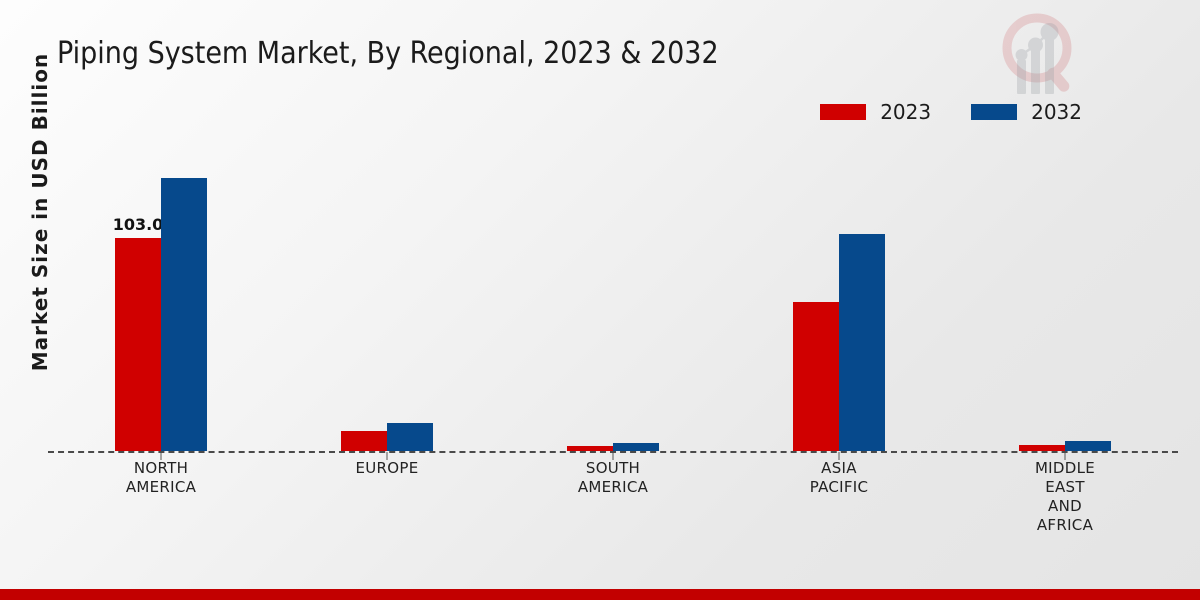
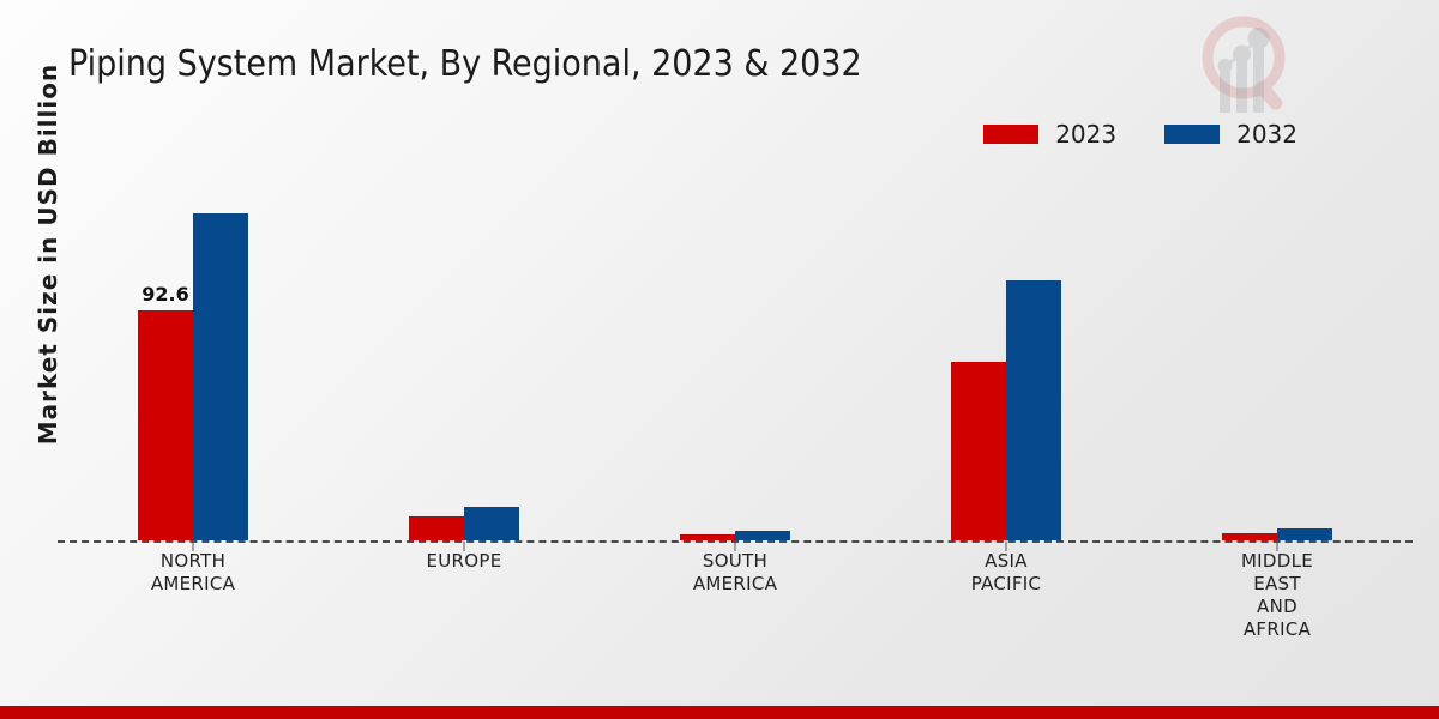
2023/NORTH AMERICA: 103.0 -> 92.6
